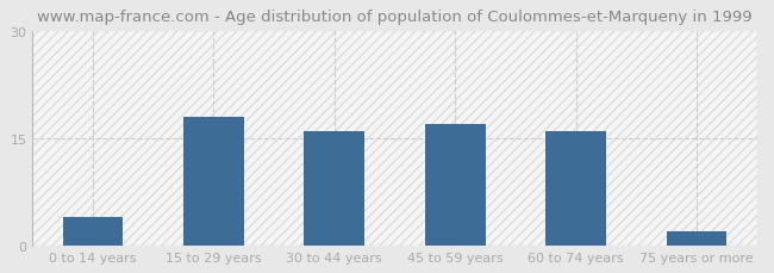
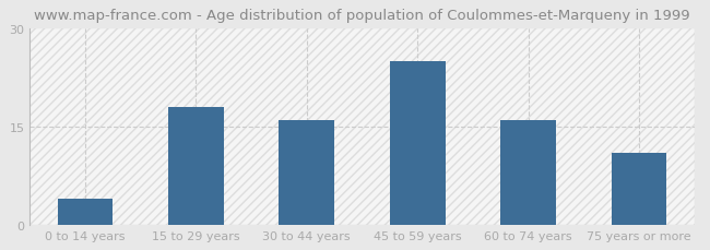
45 to 59 years: 17 -> 25
75 years or more: 2 -> 11
